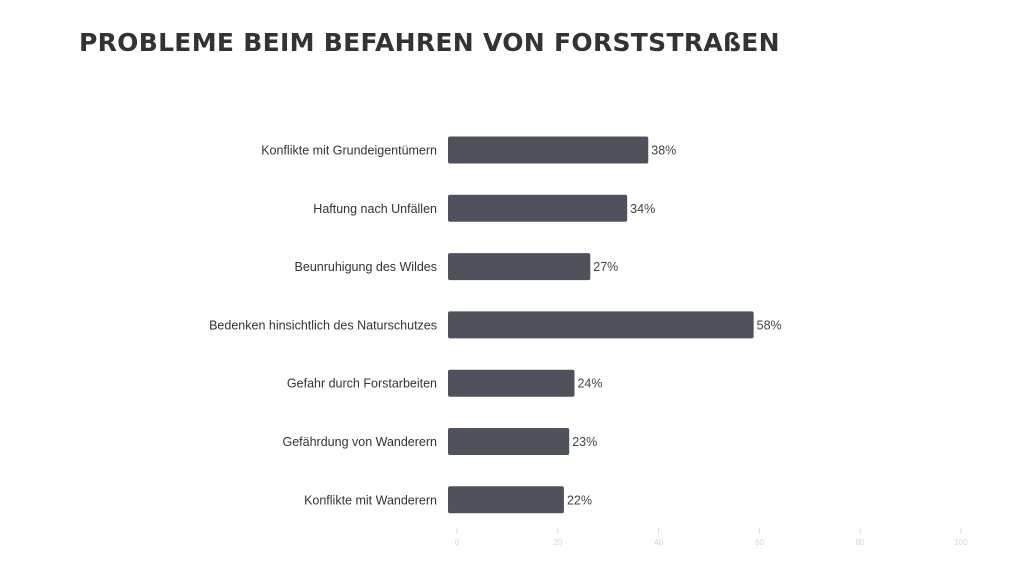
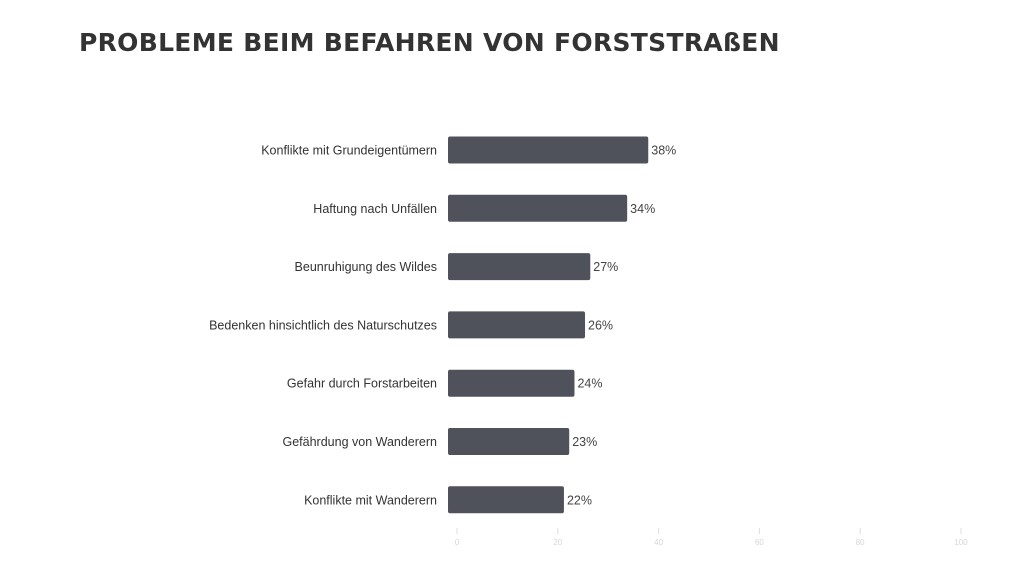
Bedenken hinsichtlich des Naturschutzes: 58% -> 26%
